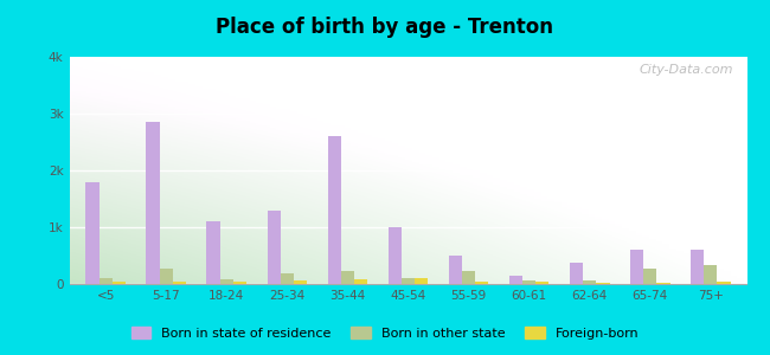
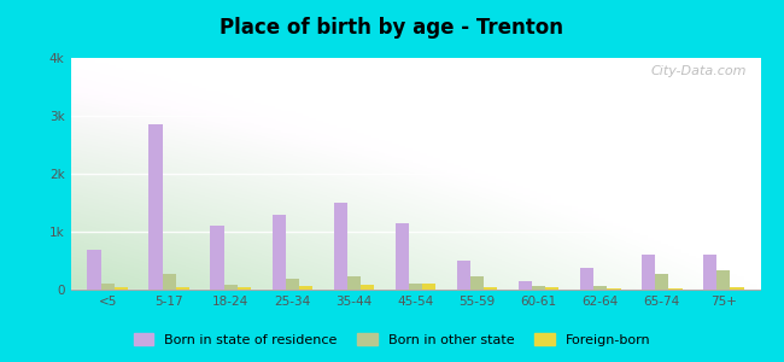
Born in state of residence/<5: 1.80k -> 0.68k
Born in state of residence/35-44: 2.60k -> 1.50k
Born in state of residence/45-54: 1.00k -> 1.15k
